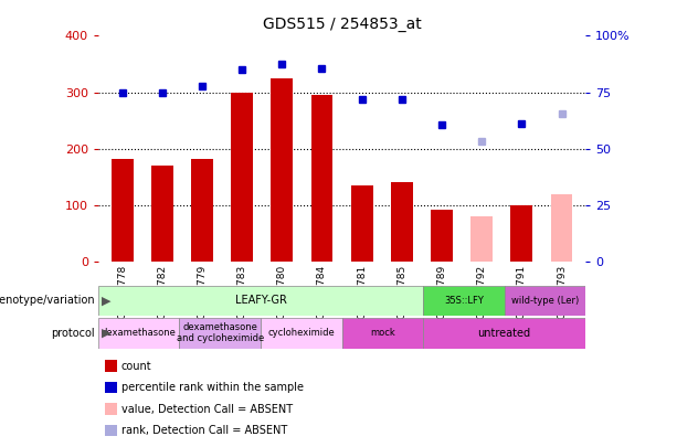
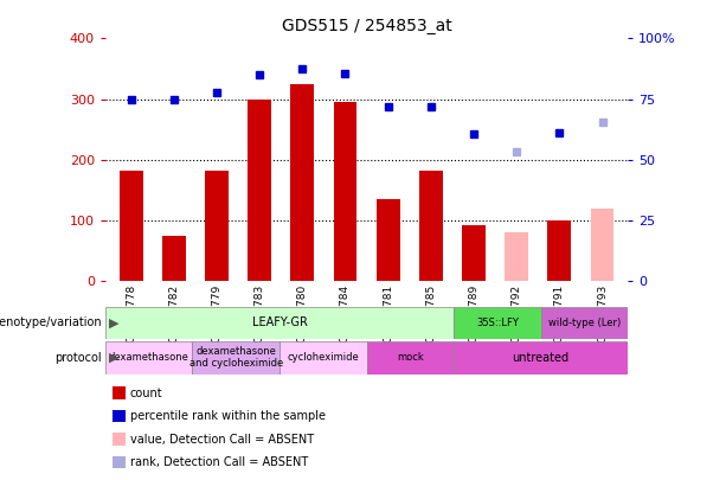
GSM13782: 170 -> 74
GSM13785: 140 -> 182
